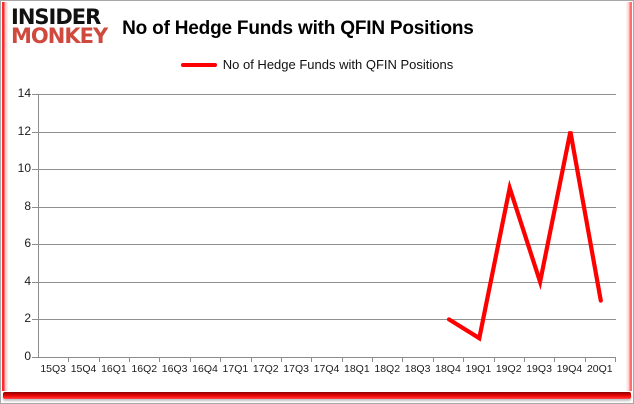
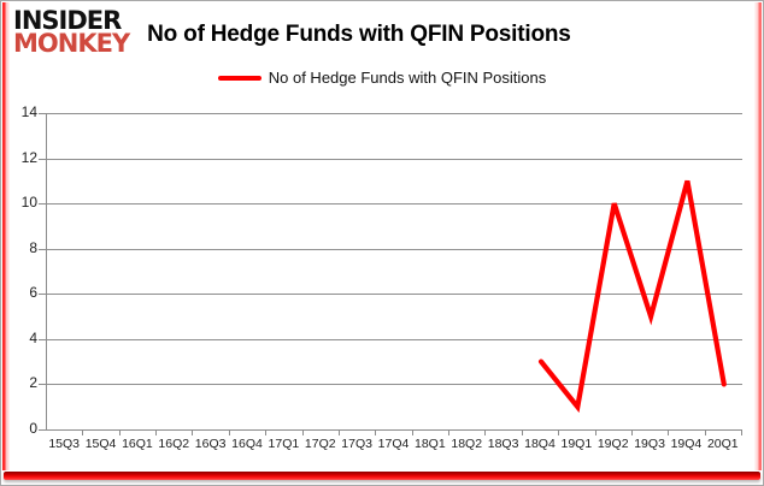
18Q4: 2 -> 3
19Q2: 9 -> 10
19Q3: 4 -> 5
19Q4: 12 -> 11
20Q1: 3 -> 2
